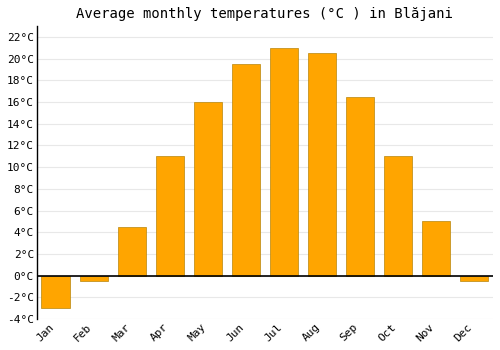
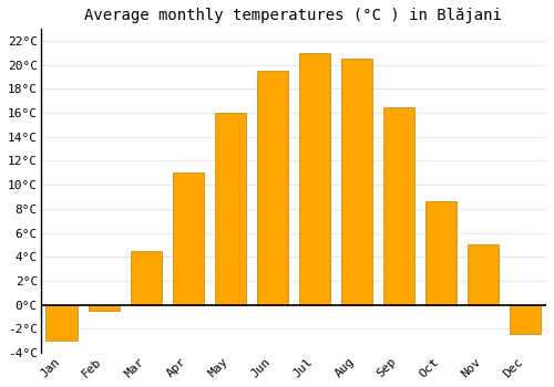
Oct: 11.0°C -> 8.6°C
Dec: -0.5°C -> -2.4°C
